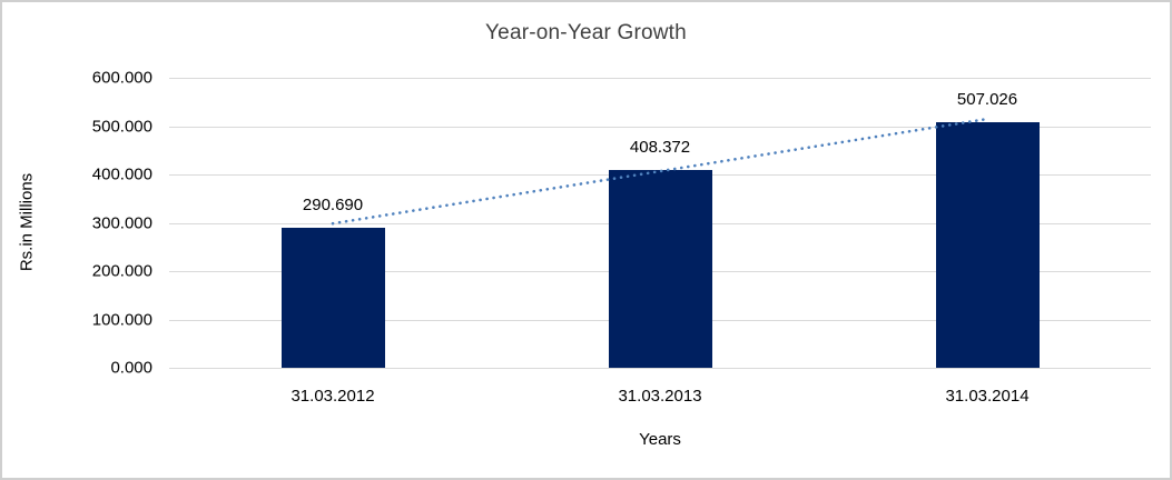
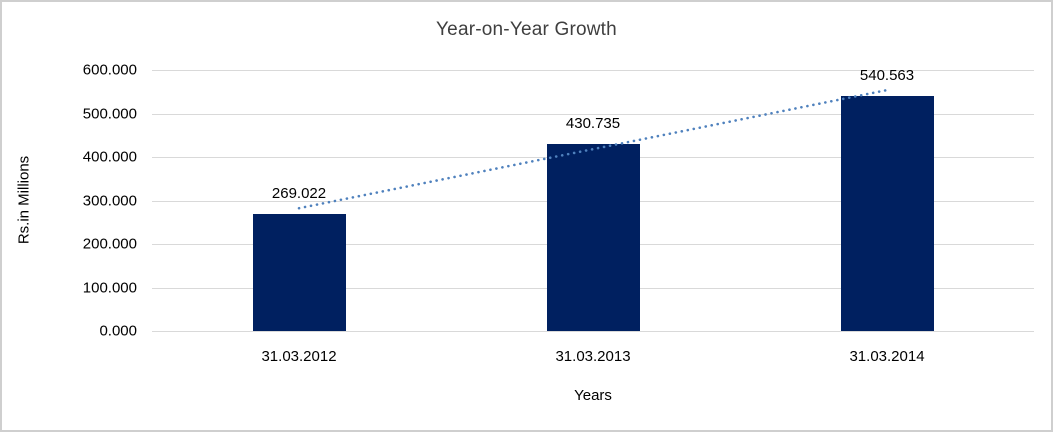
31.03.2012: 290.690 -> 269.022
31.03.2013: 408.372 -> 430.735
31.03.2014: 507.026 -> 540.563
